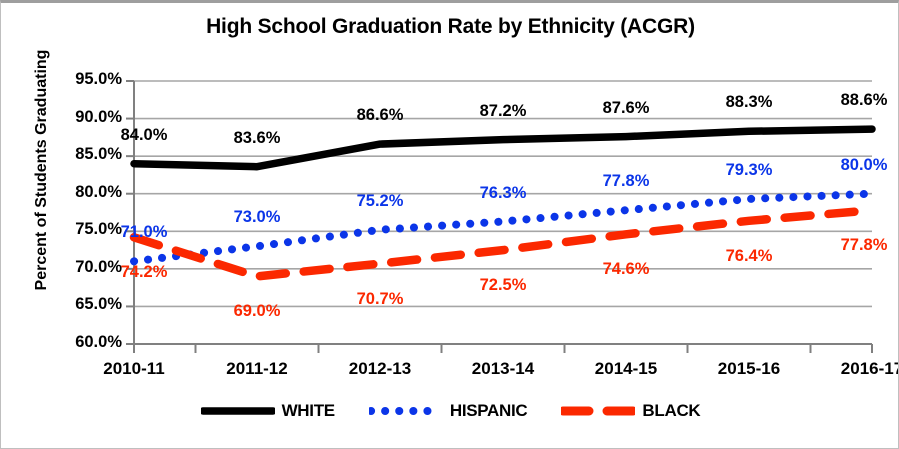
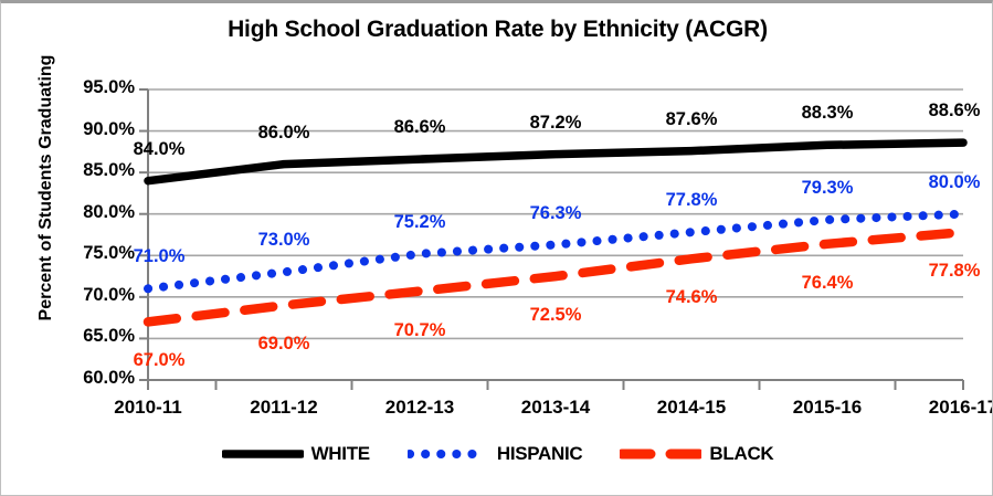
BLACK/2010-11: 74.2% -> 67.0%
WHITE/2011-12: 83.6% -> 86.0%
